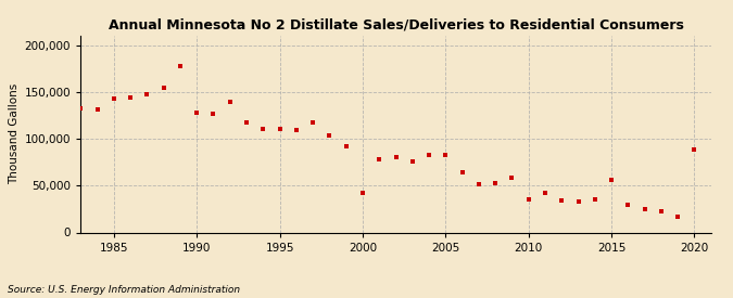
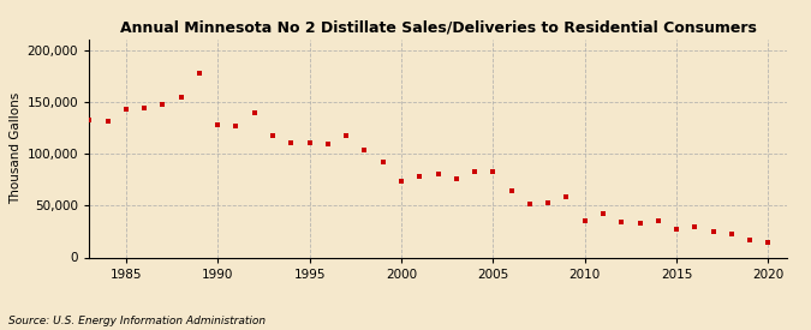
2000: 42,000 -> 74,000
2015: 56,000 -> 27,000
2020: 88,000 -> 15,000
